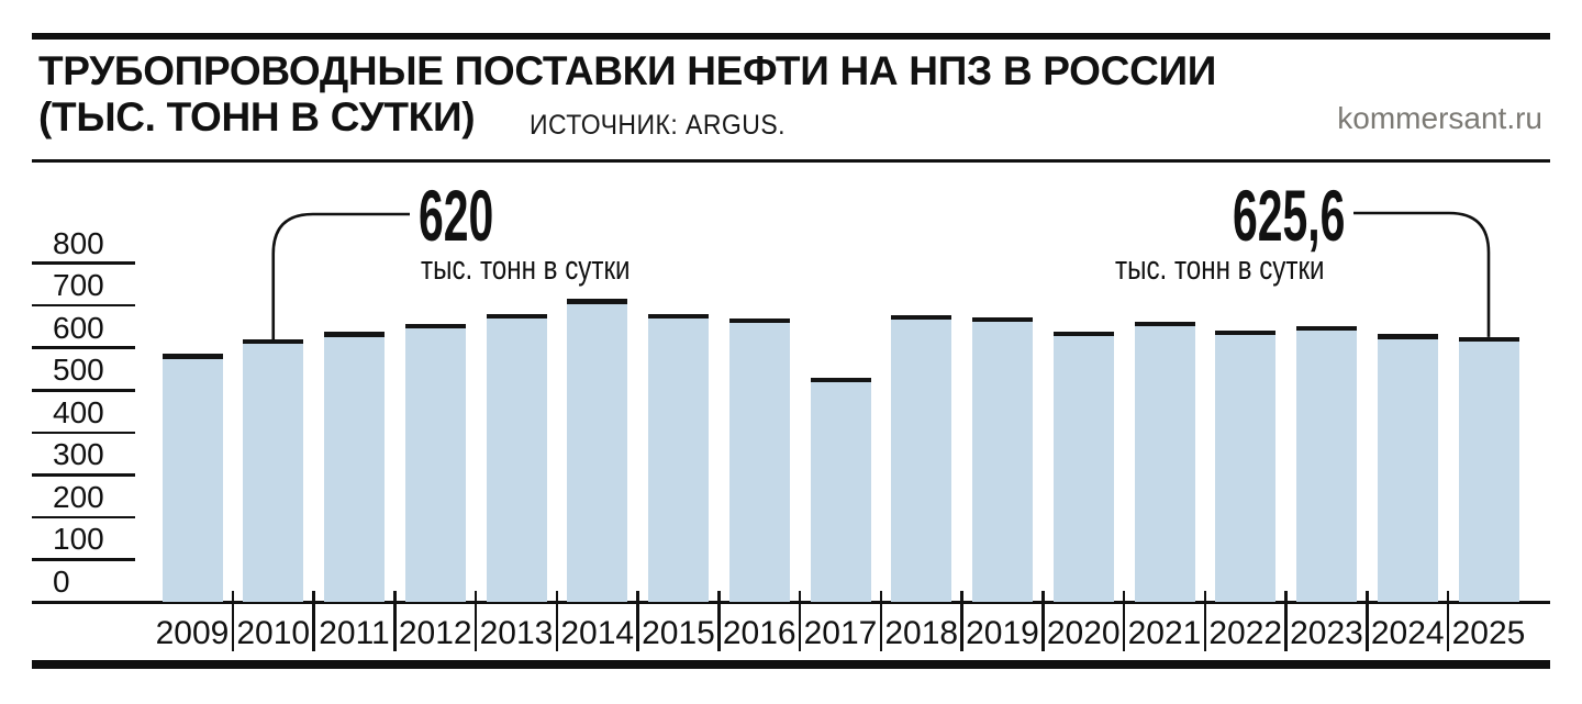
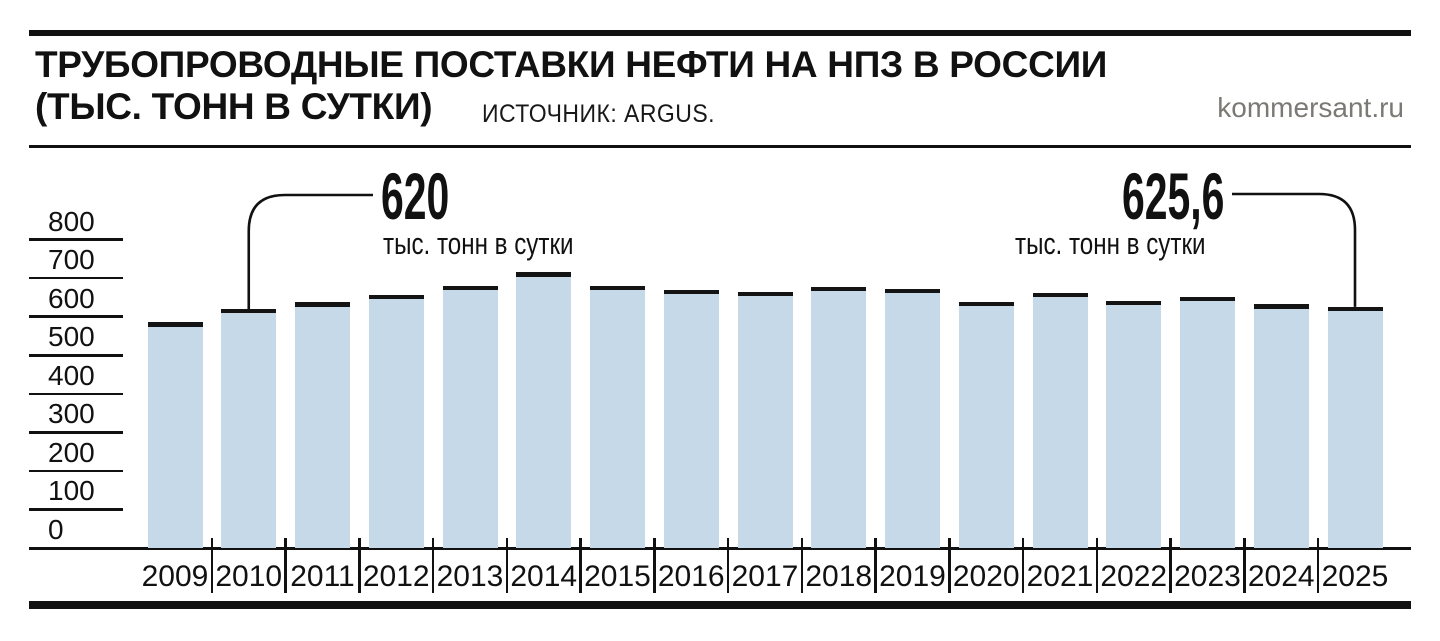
2017: 530 -> 660
